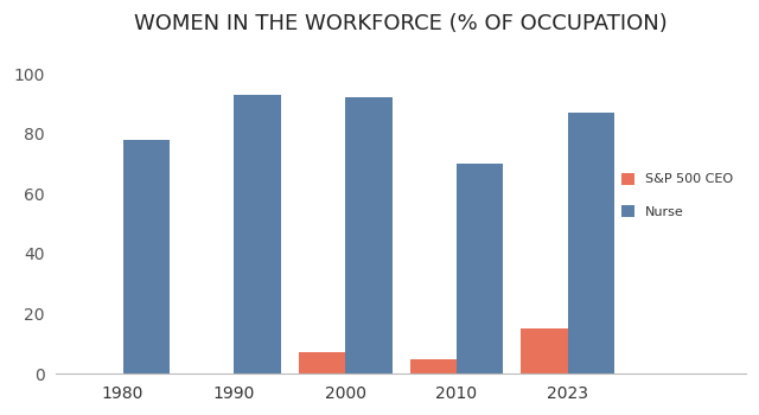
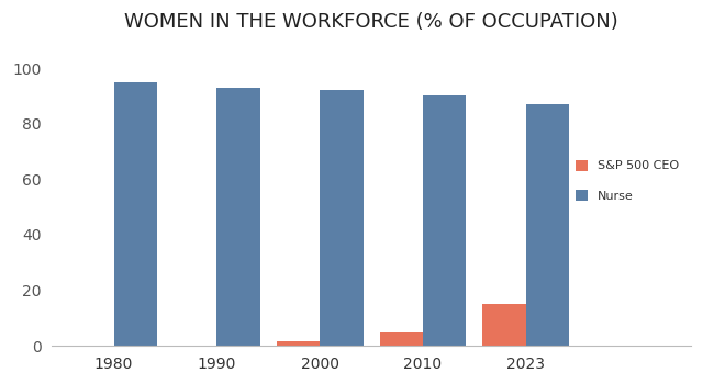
Nurse/1980: 78 -> 95
S&P 500 CEO/2000: 7.0 -> 1.5
Nurse/2010: 70 -> 90
